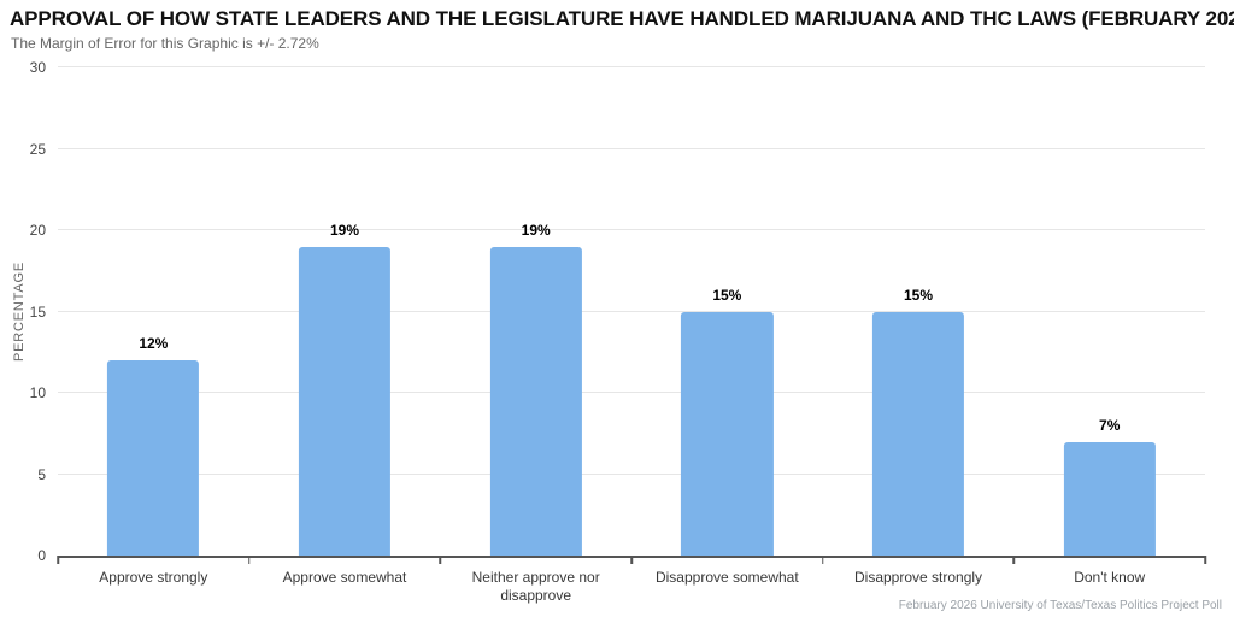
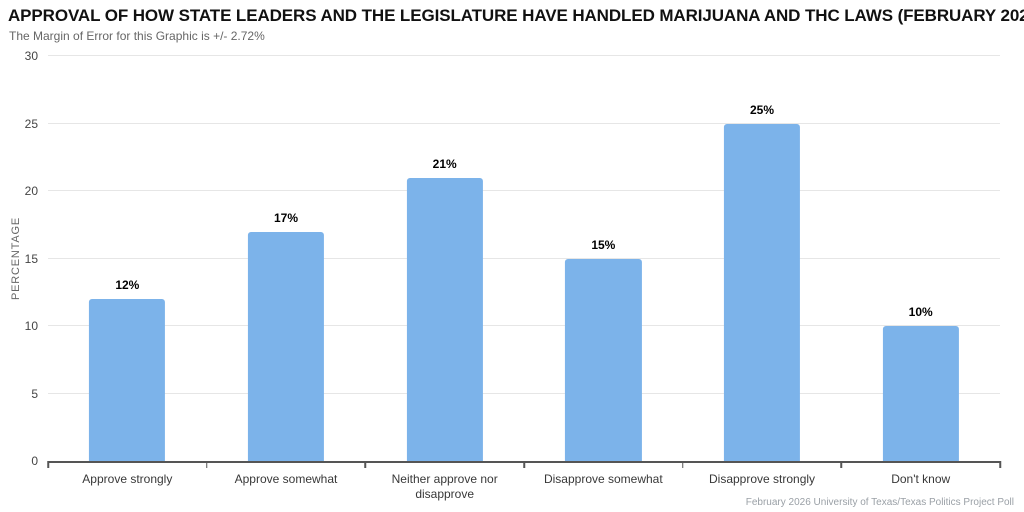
Approve somewhat: 19% -> 17%
Neither approve nor disapprove: 19% -> 21%
Disapprove strongly: 15% -> 25%
Don't know: 7% -> 10%
